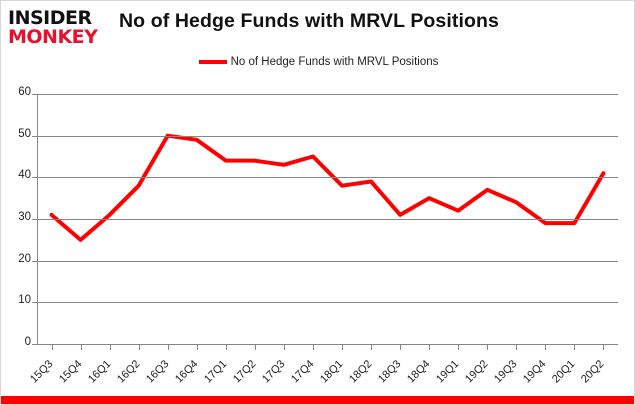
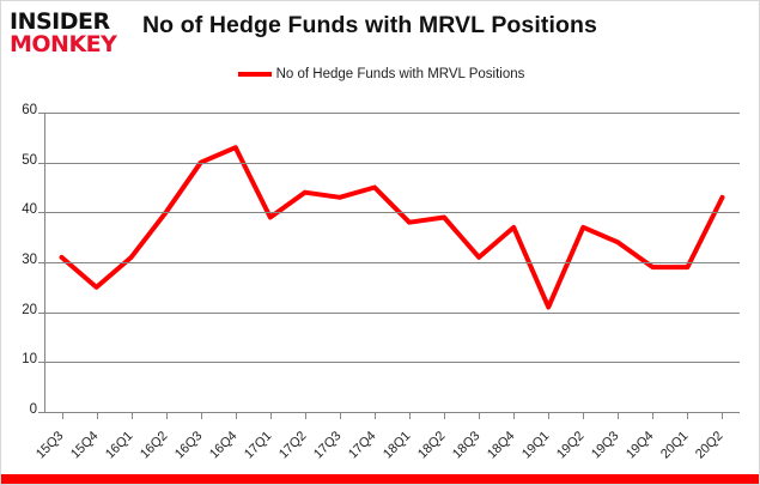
16Q2: 38 -> 40
16Q4: 49 -> 53
17Q1: 44 -> 39
18Q4: 35 -> 37
19Q1: 32 -> 21
20Q2: 41 -> 43
